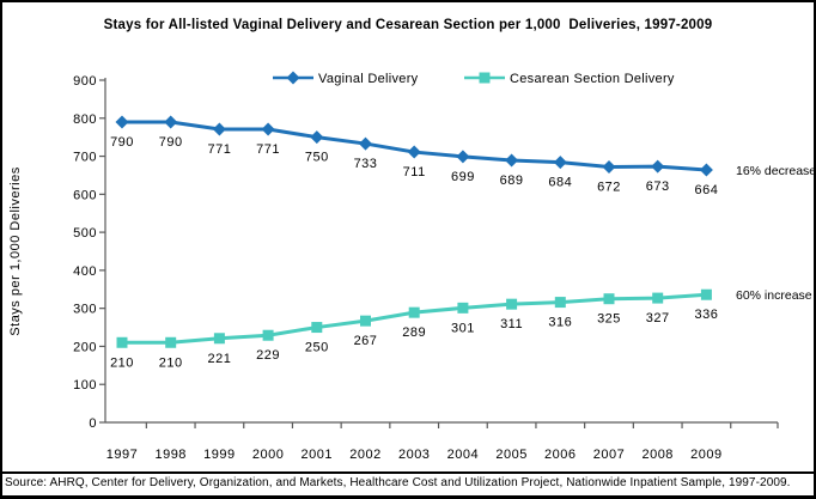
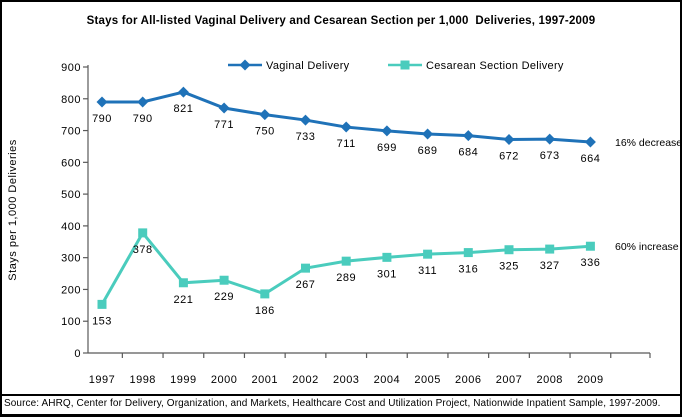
Cesarean Section Delivery/1997: 210 -> 153
Cesarean Section Delivery/1998: 210 -> 378
Vaginal Delivery/1999: 771 -> 821
Cesarean Section Delivery/2001: 250 -> 186
